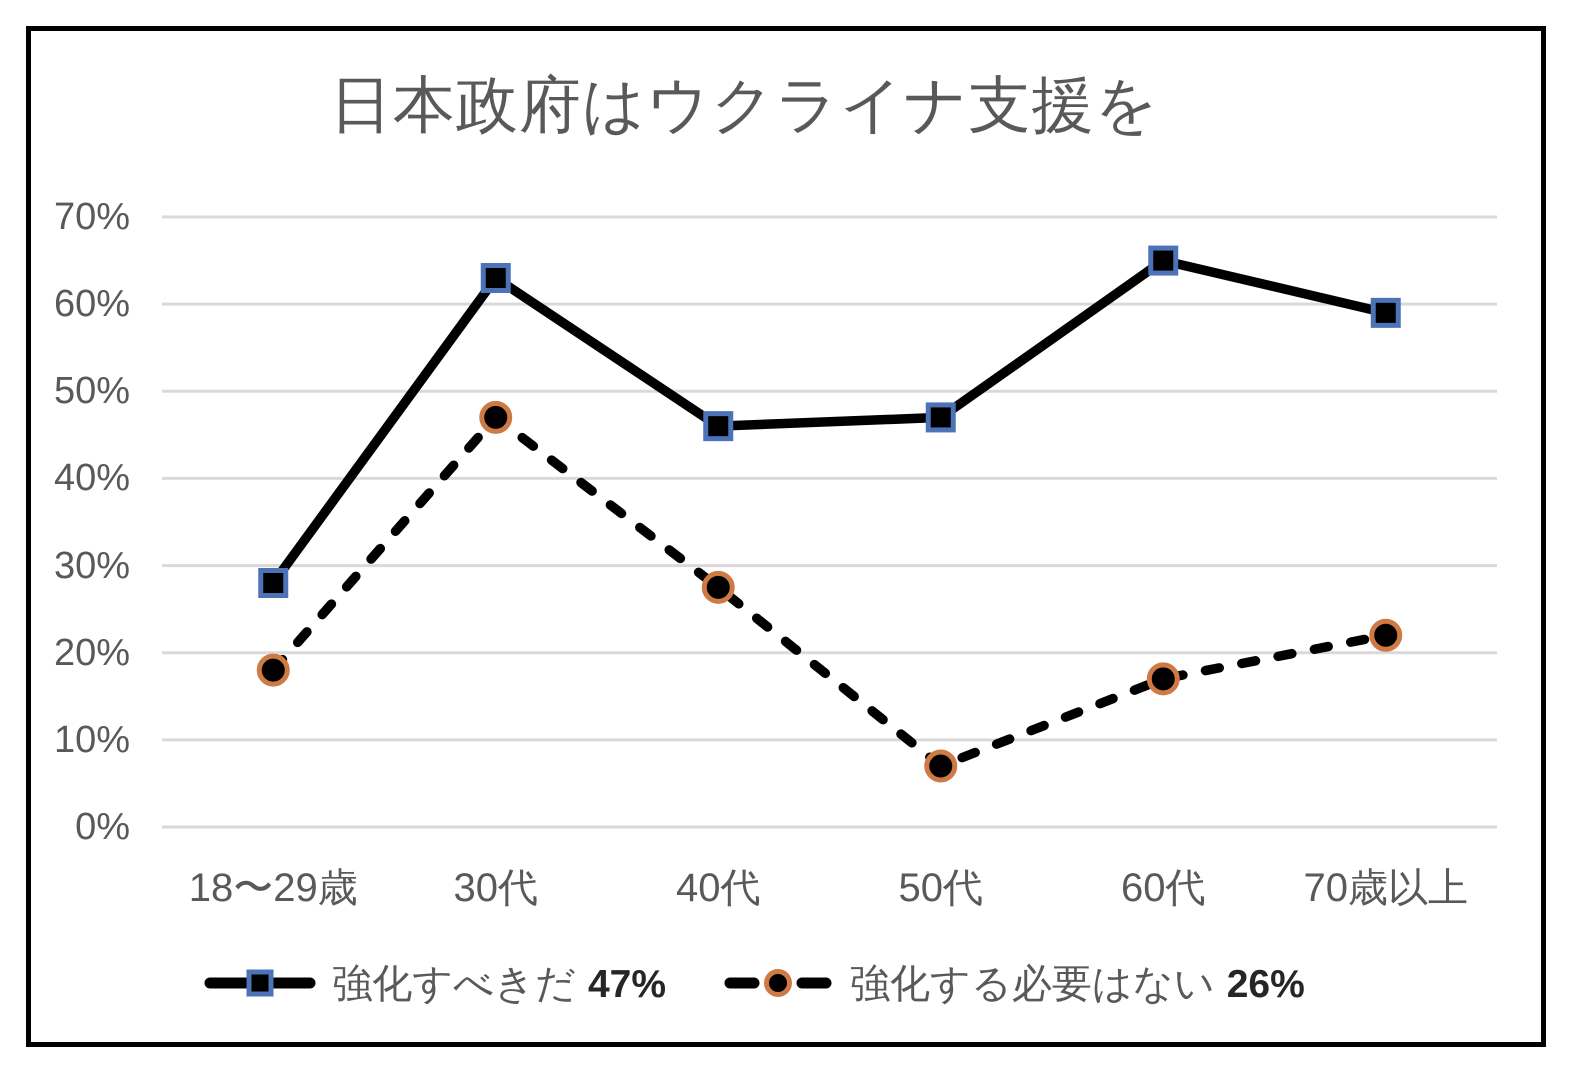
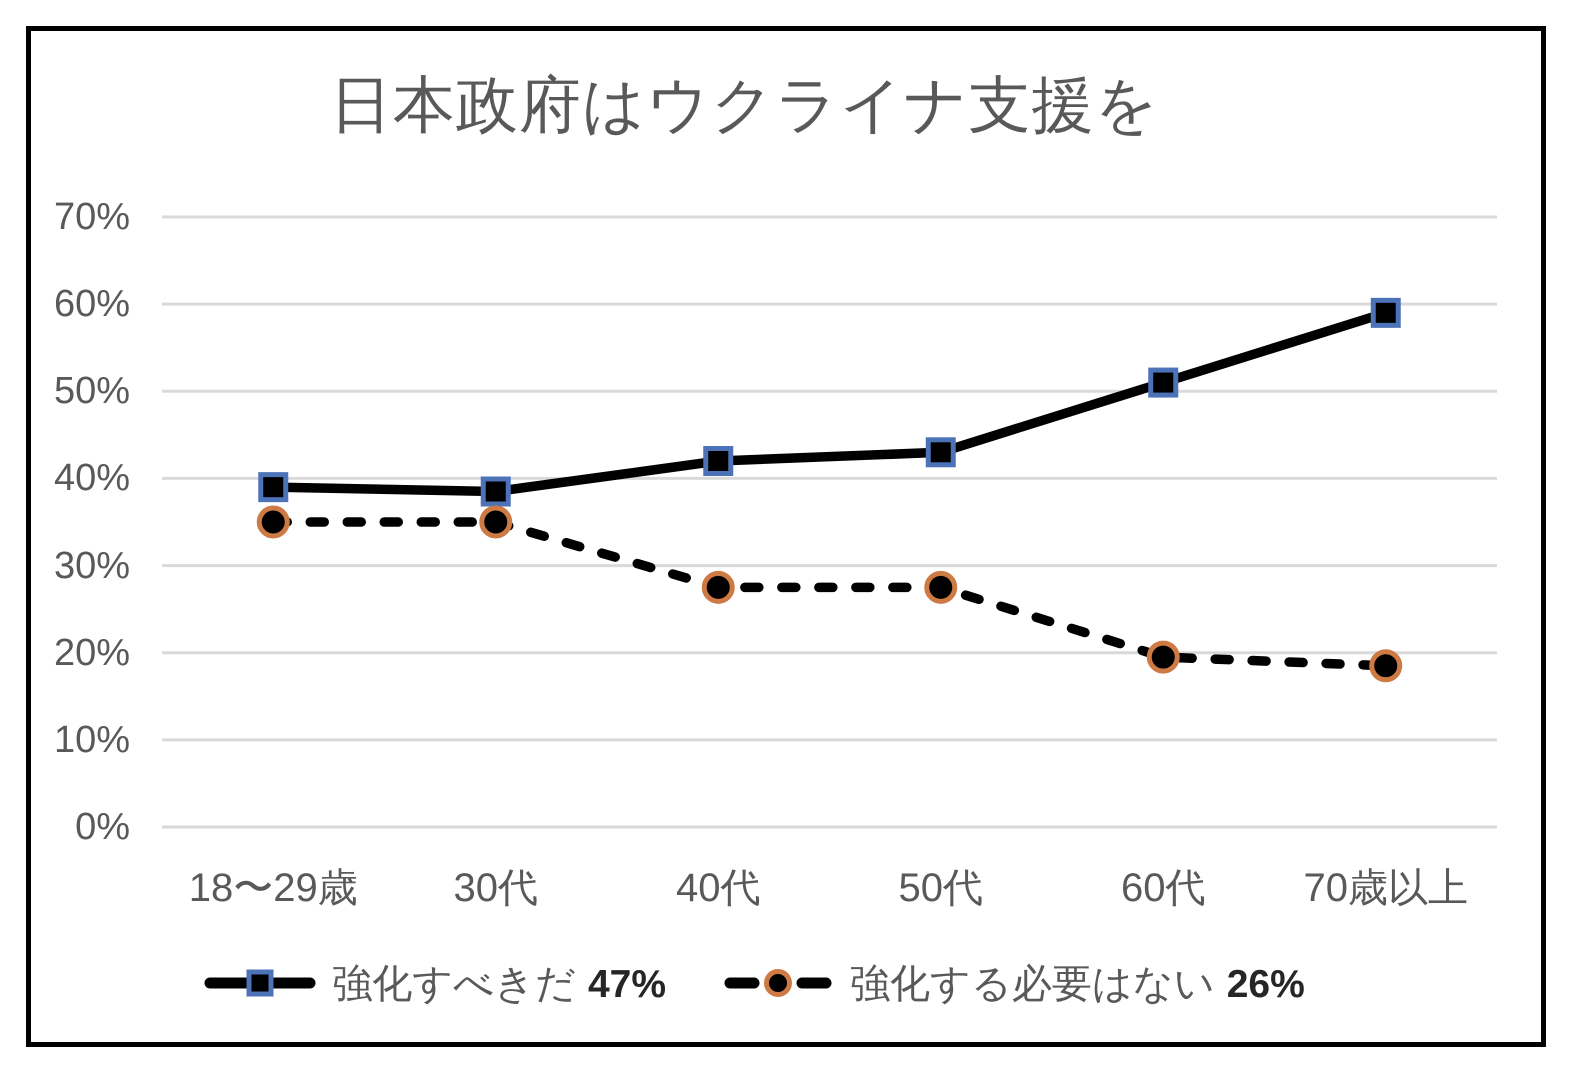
強化すべきだ/18〜29歳: 28% -> 39%
強化する必要はない/18〜29歳: 18% -> 35%
強化すべきだ/30代: 63% -> 38%
強化する必要はない/30代: 47% -> 35%
強化すべきだ/40代: 46% -> 42%
強化すべきだ/50代: 47% -> 43%
強化する必要はない/50代: 7% -> 28%
強化すべきだ/60代: 65% -> 51%
強化する必要はない/60代: 17% -> 20%
強化する必要はない/70歳以上: 22% -> 18%
